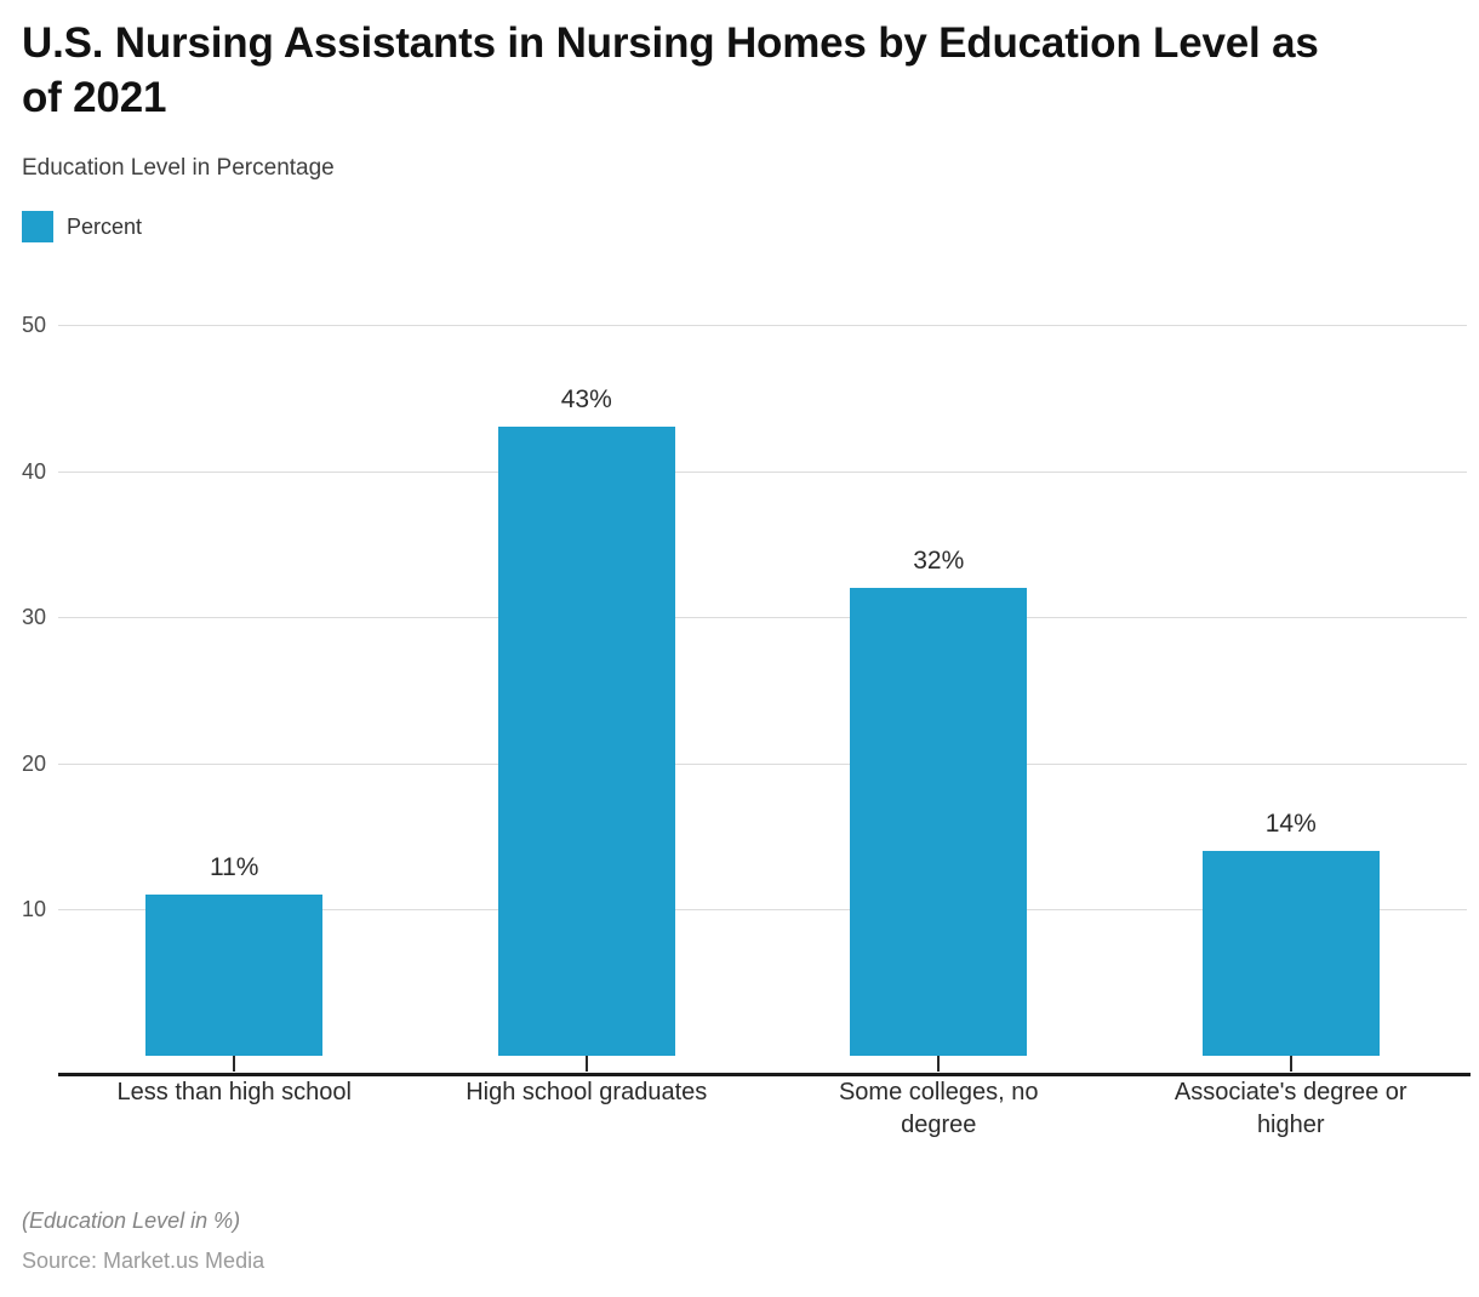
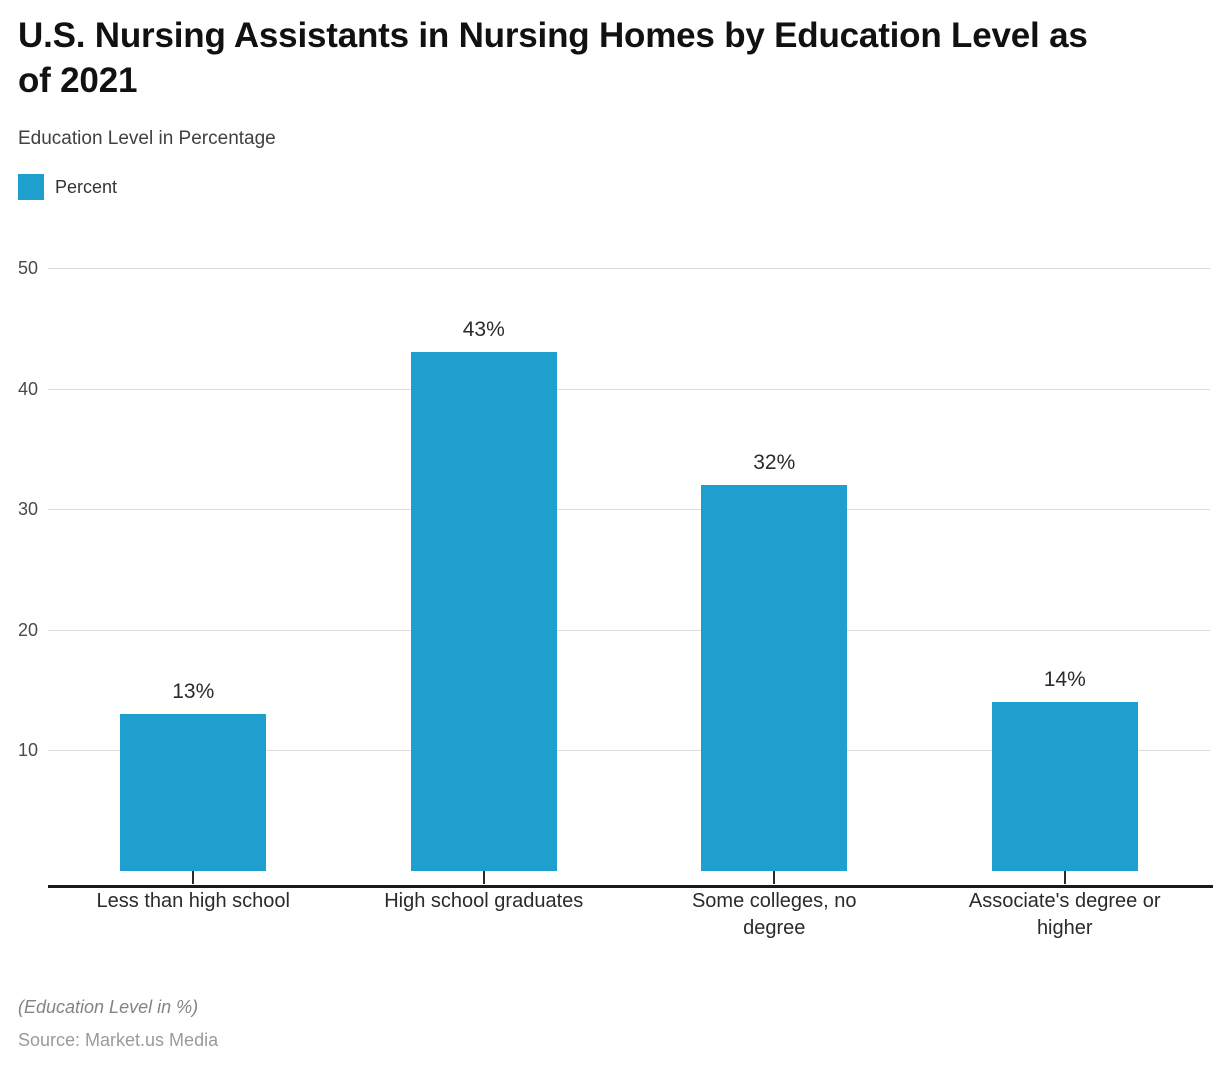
Less than high school: 11% -> 13%
